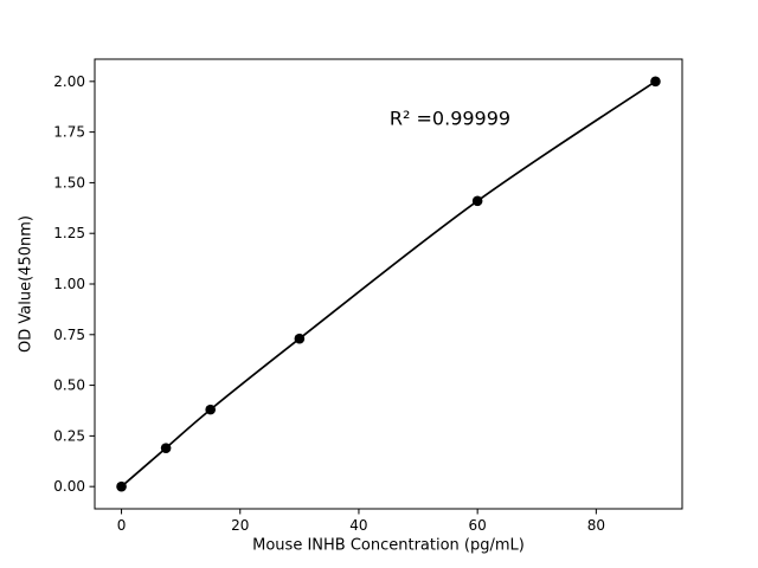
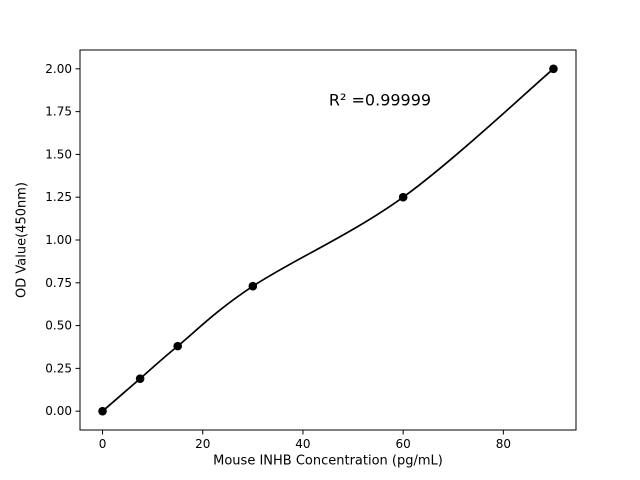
60: 1.41 -> 1.25
